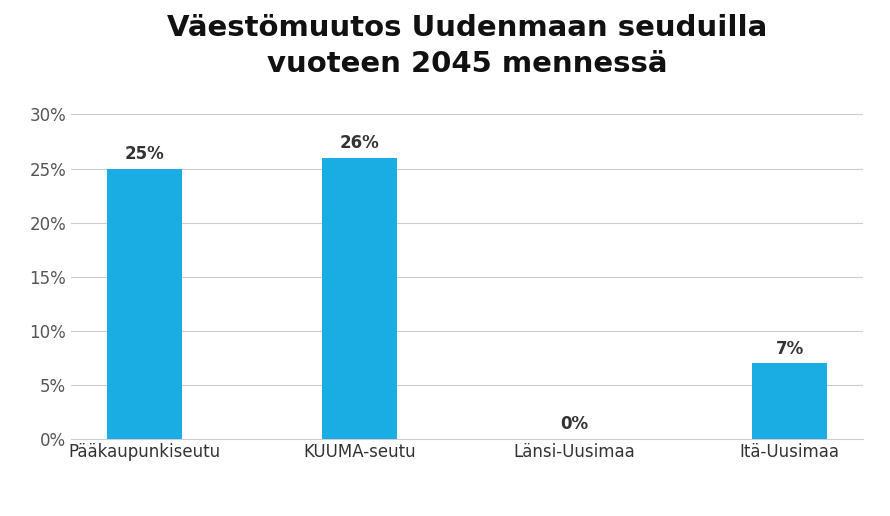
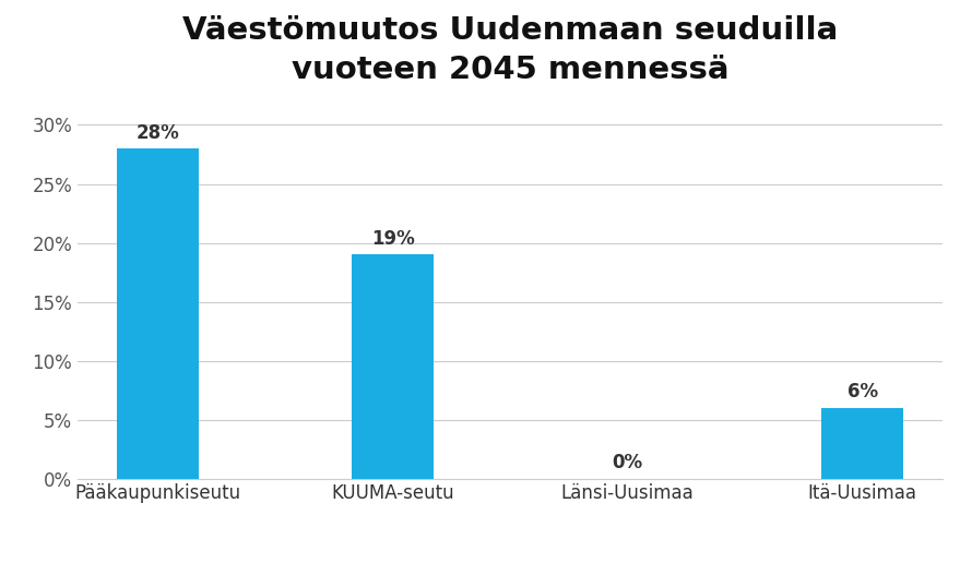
Pääkaupunkiseutu: 25% -> 28%
KUUMA-seutu: 26% -> 19%
Itä-Uusimaa: 7% -> 6%
